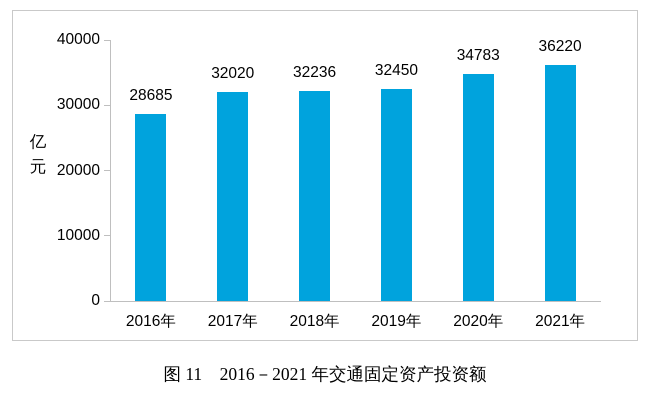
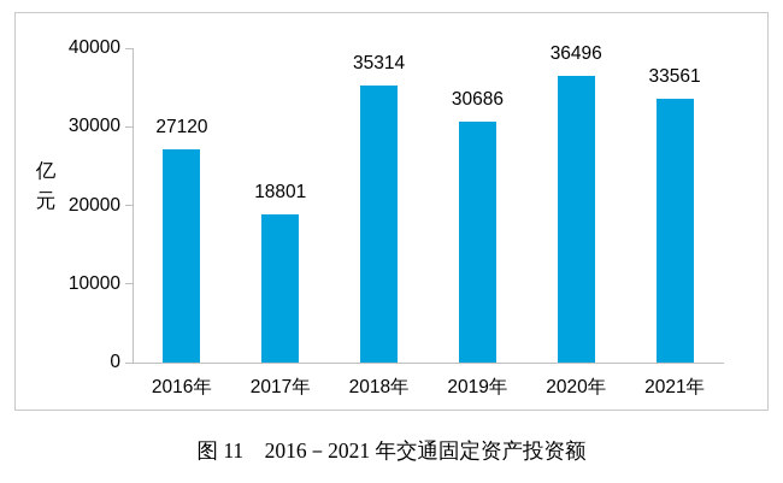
2016年: 28685 -> 27120
2017年: 32020 -> 18801
2018年: 32236 -> 35314
2019年: 32450 -> 30686
2020年: 34783 -> 36496
2021年: 36220 -> 33561
